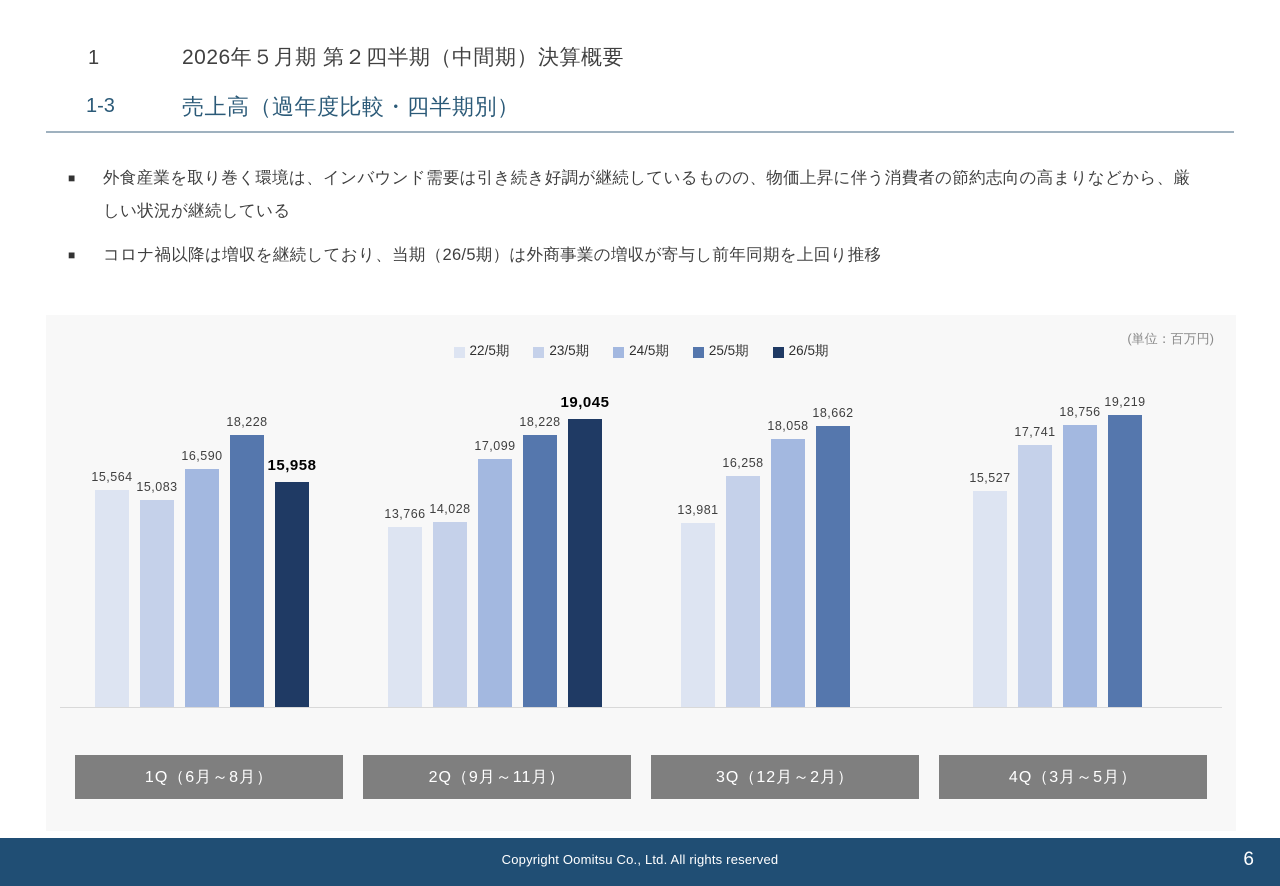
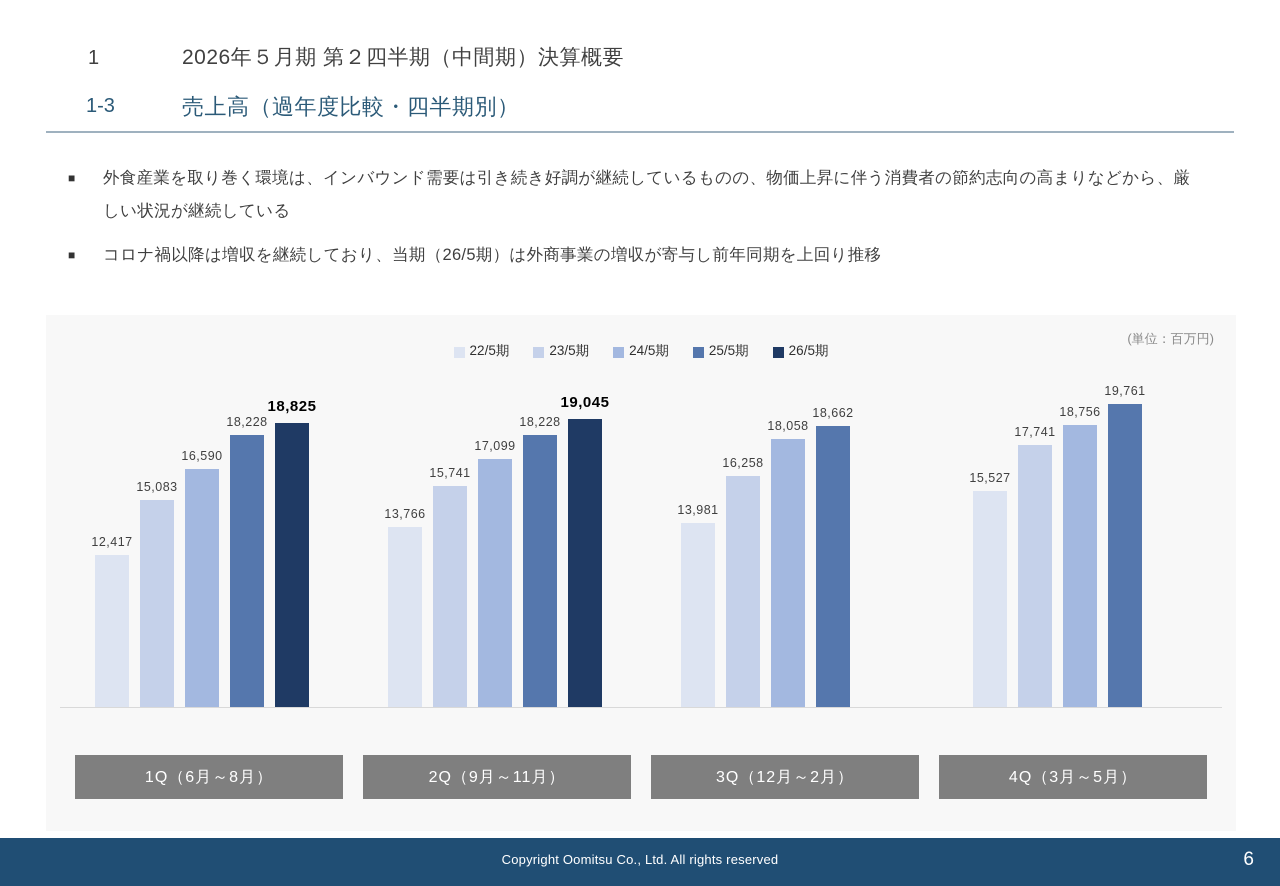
22/5期/1Q（6月～8月）: 15,564 -> 12,417
26/5期/1Q（6月～8月）: 15,958 -> 18,825
23/5期/2Q（9月～11月）: 14,028 -> 15,741
25/5期/4Q（3月～5月）: 19,219 -> 19,761
